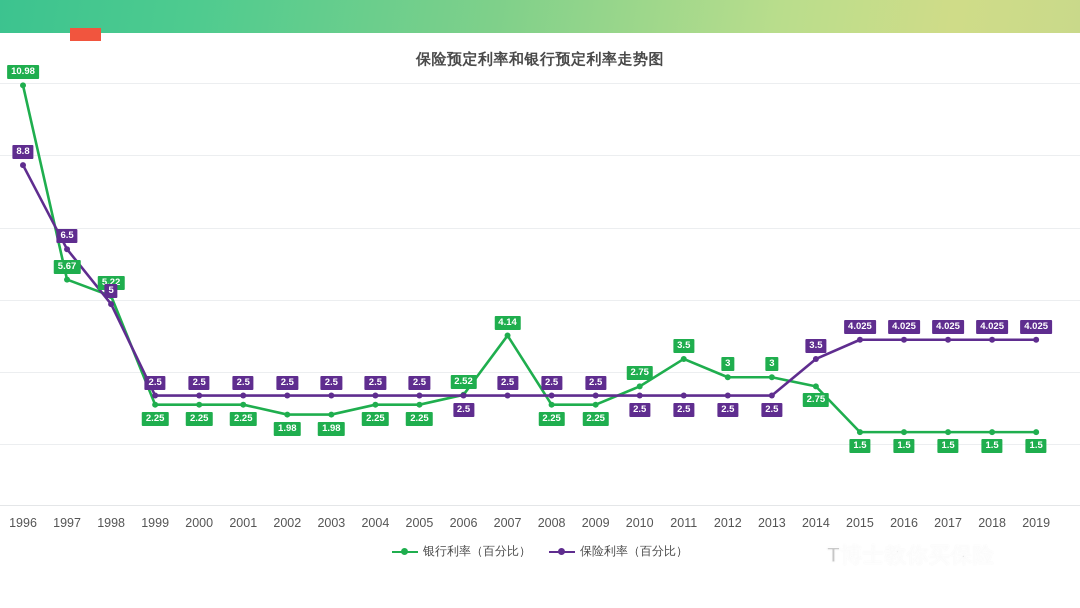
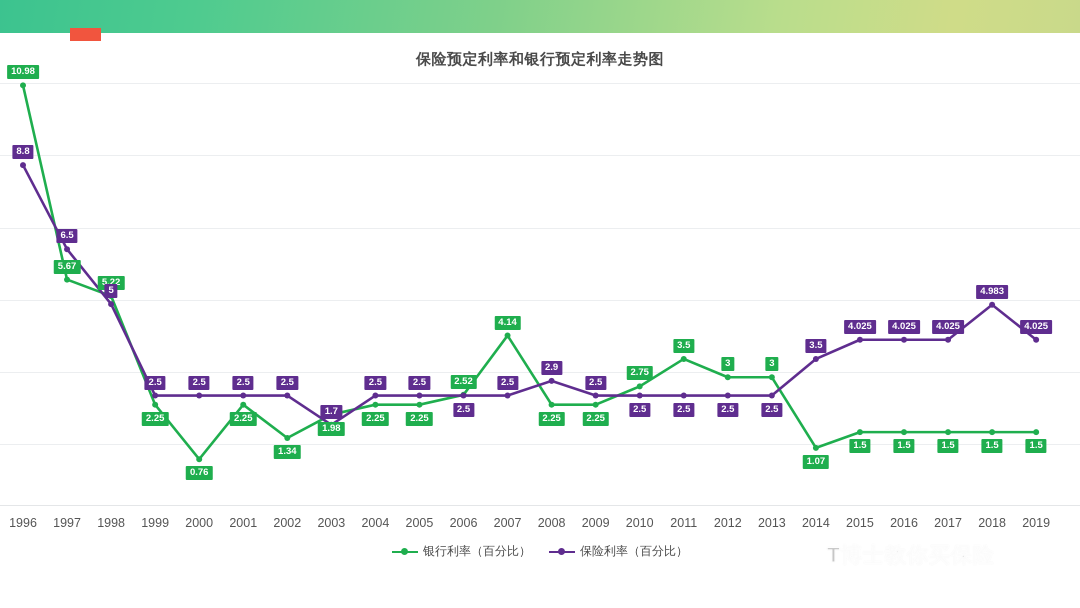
银行利率（百分比）/2000: 2.25 -> 0.76
银行利率（百分比）/2002: 1.98 -> 1.34
保险利率（百分比）/2003: 2.5 -> 1.7
保险利率（百分比）/2008: 2.5 -> 2.9
银行利率（百分比）/2014: 2.75 -> 1.07
保险利率（百分比）/2018: 4.025 -> 4.983
